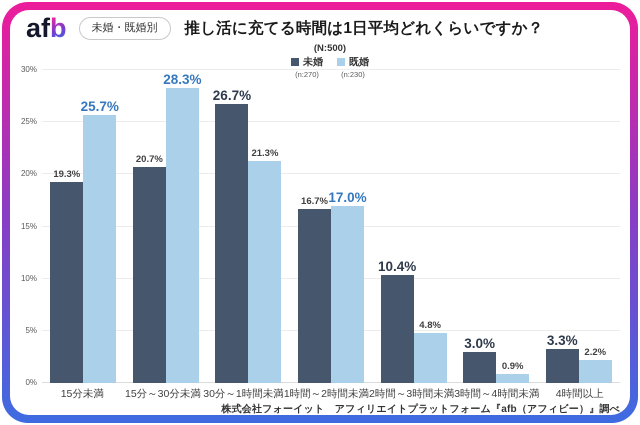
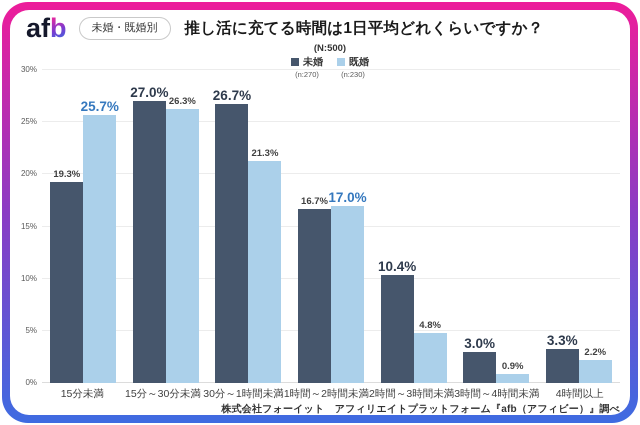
未婚/15分～30分未満: 20.7% -> 27.0%
既婚/15分～30分未満: 28.3% -> 26.3%
